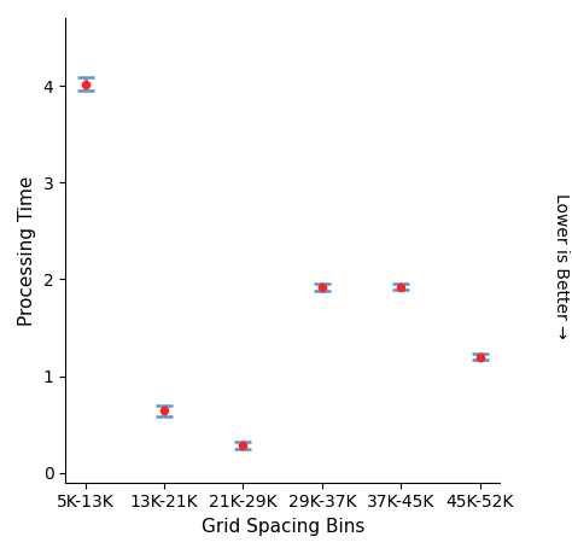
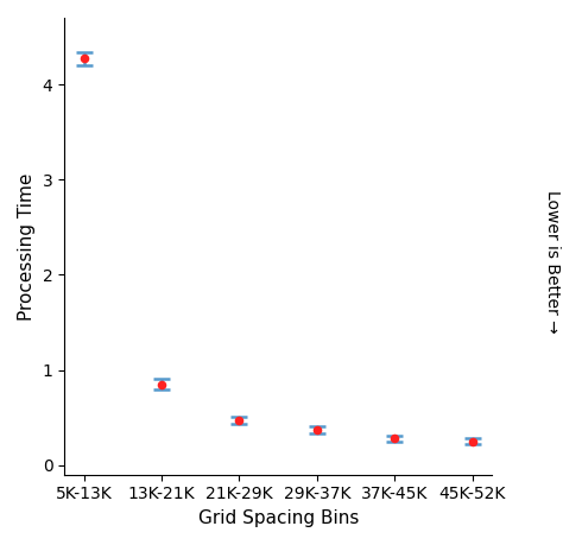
5K-13K: 4.02 -> 4.27
13K-21K: 0.64 -> 0.85
21K-29K: 0.28 -> 0.47
29K-37K: 1.92 -> 0.37
37K-45K: 1.92 -> 0.28
45K-52K: 1.20 -> 0.25
